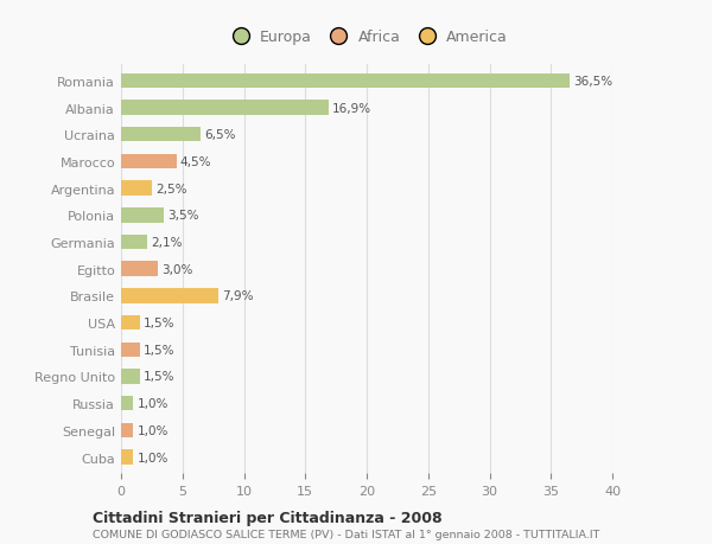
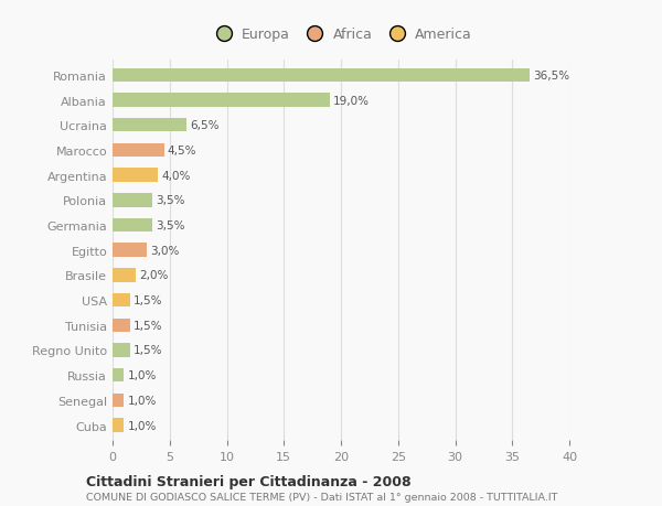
Albania: 16,9% -> 19,0%
Argentina: 2,5% -> 4,0%
Germania: 2,1% -> 3,5%
Brasile: 7,9% -> 2,0%
